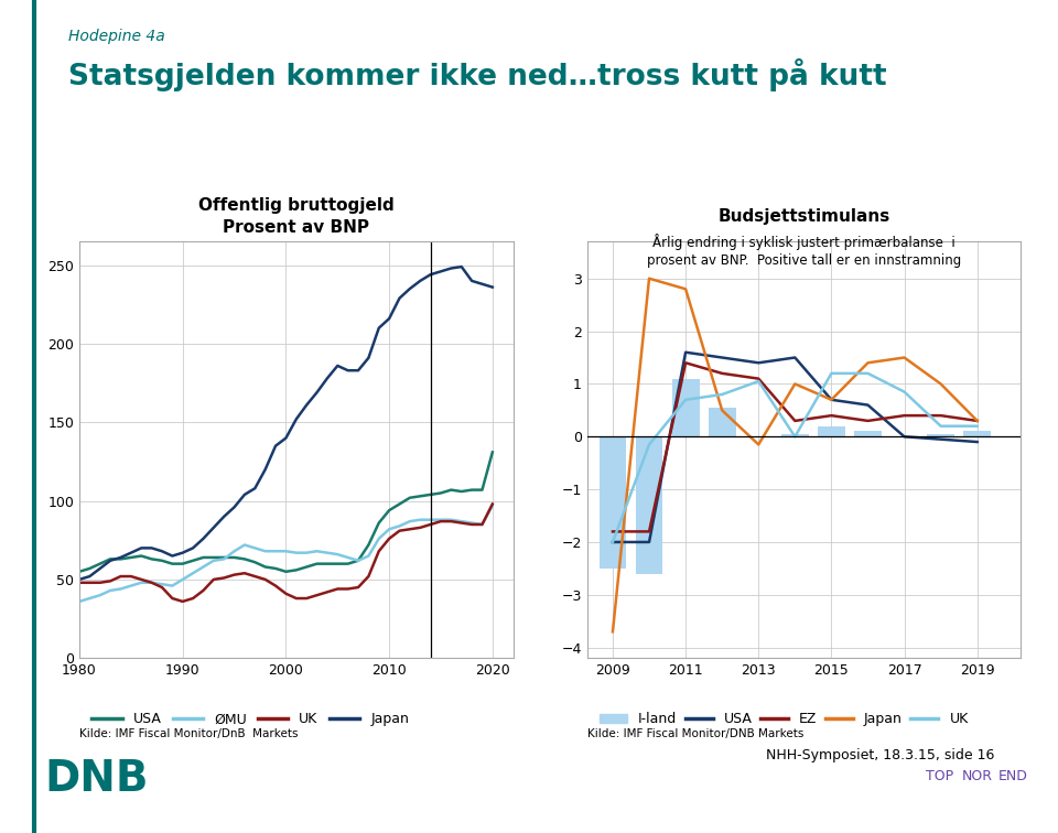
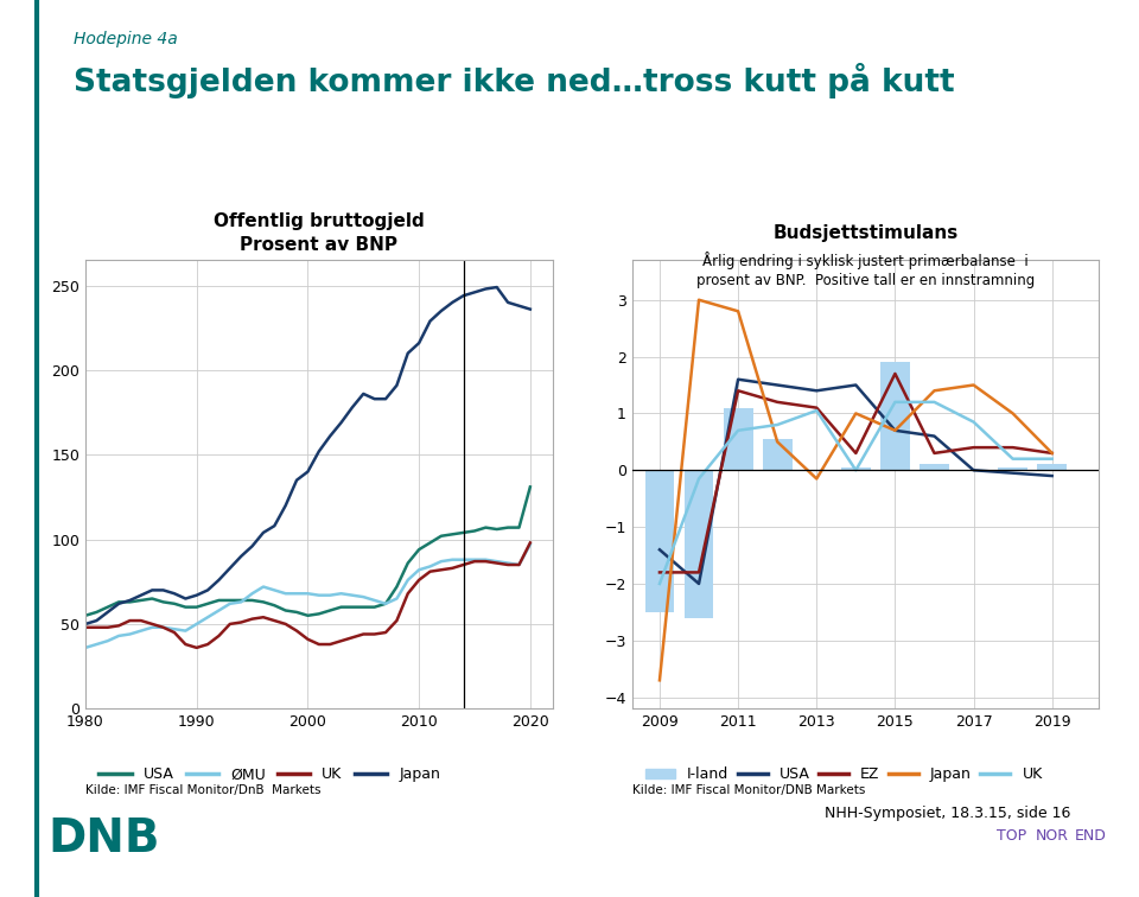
USA/2009: -2.00 -> -1.40
I-land/2015: 0.20 -> 1.90
EZ/2015: 0.4 -> 1.7
